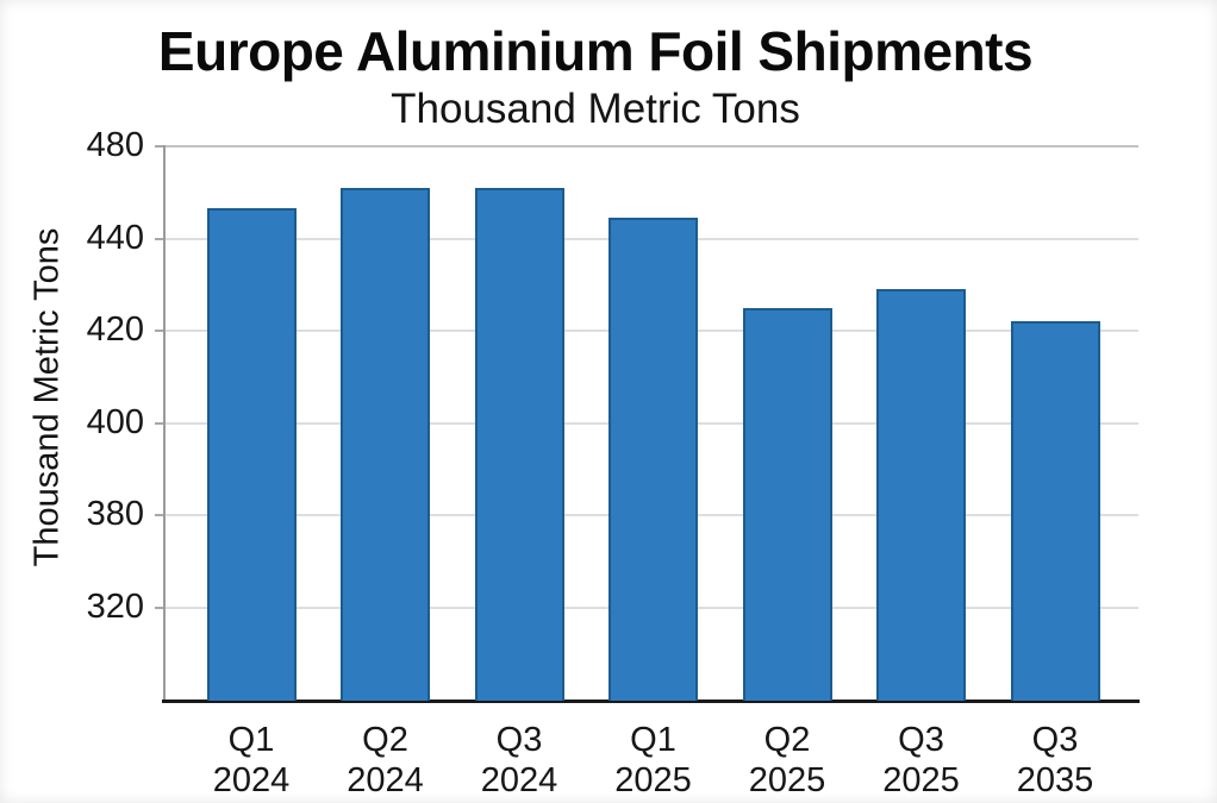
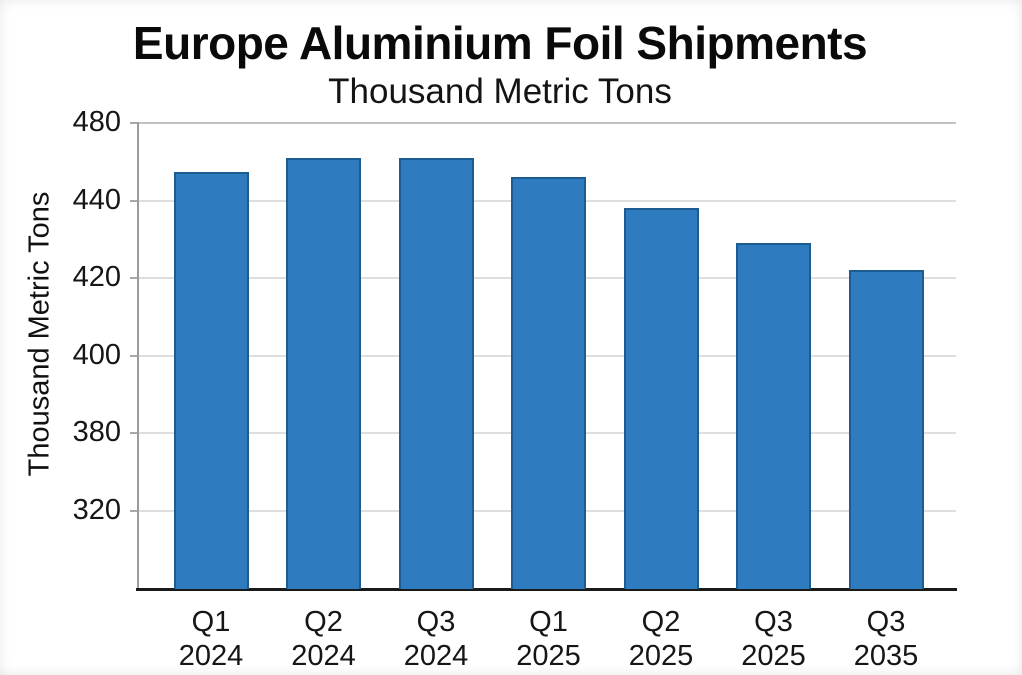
Q1 2024: 453 -> 455
Q1 2025: 449 -> 452
Q2 2025: 425 -> 438
